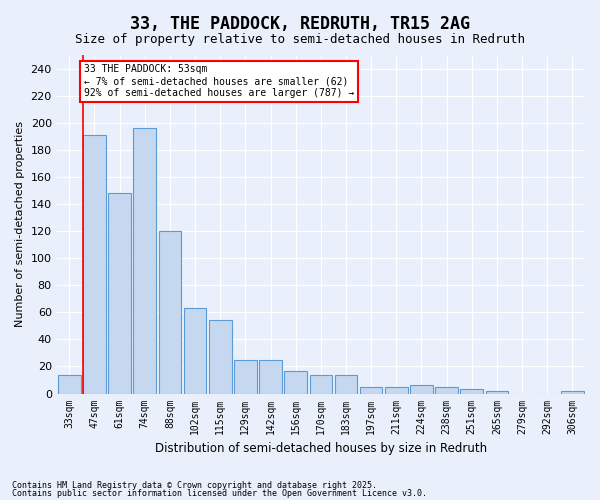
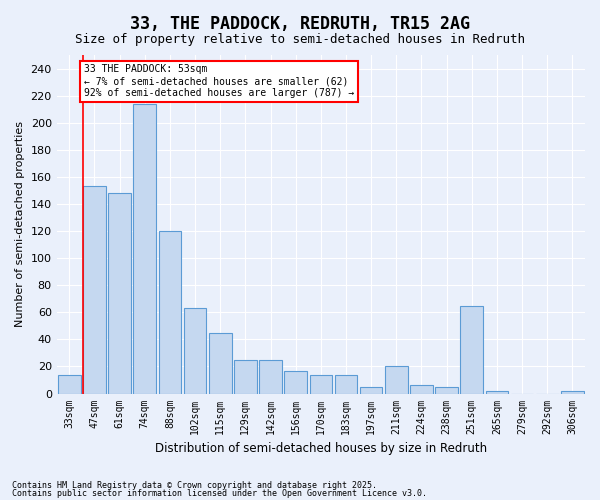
47sqm: 191 -> 153
74sqm: 196 -> 214
115sqm: 54 -> 45
211sqm: 5 -> 20
251sqm: 3 -> 65
